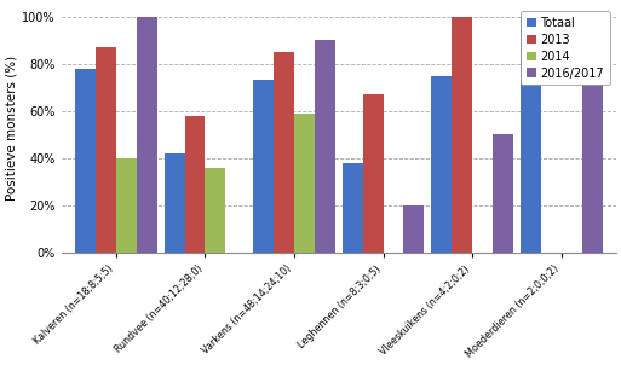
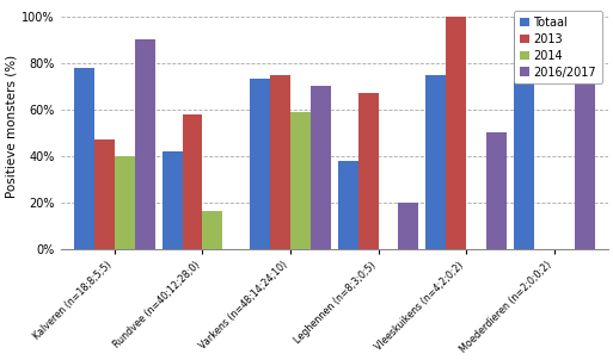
2013/Kalveren (n=18;8;5;5): 87% -> 47%
2016/2017/Kalveren (n=18;8;5;5): 100% -> 90%
2014/Rundvee (n=40;12;28;0): 36% -> 16%
2013/Varkens (n=48;14;24;10): 85% -> 75%
2016/2017/Varkens (n=48;14;24;10): 90% -> 70%
